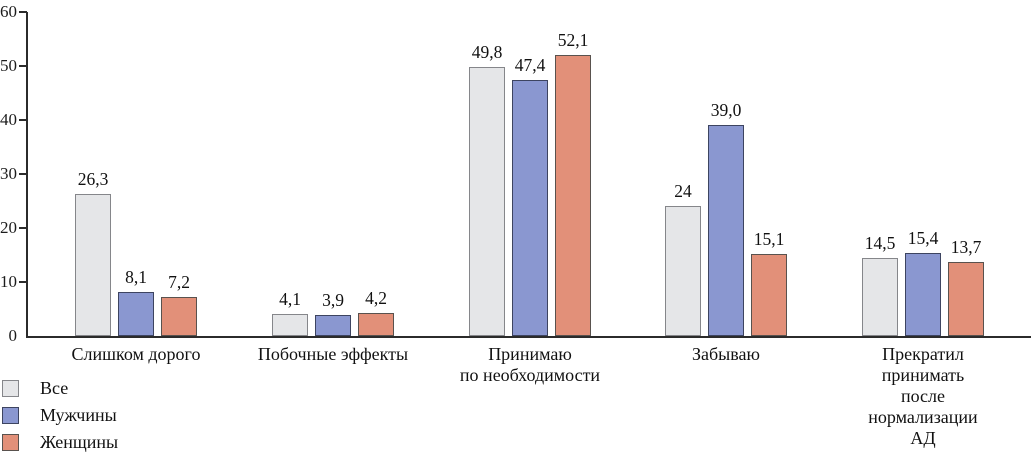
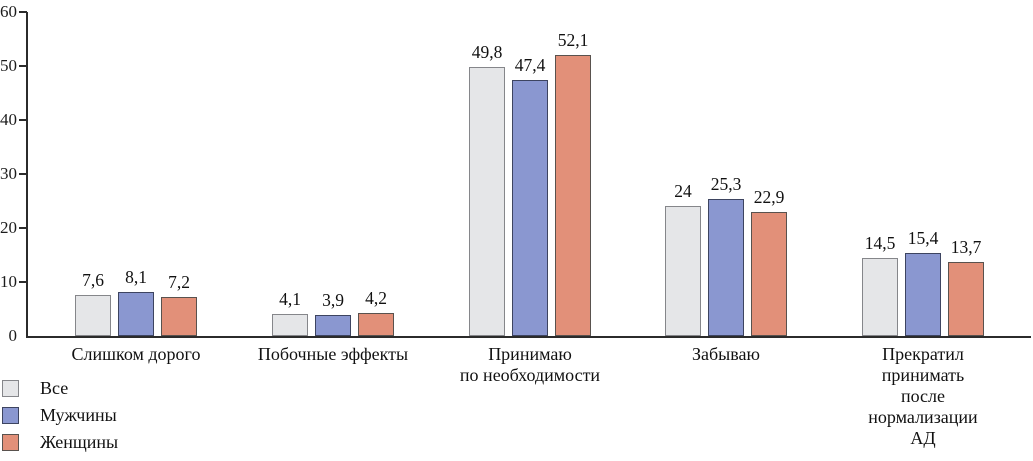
Все/Слишком дорого: 26,3 -> 7,6
Мужчины/Забываю: 39,0 -> 25,3
Женщины/Забываю: 15,1 -> 22,9
